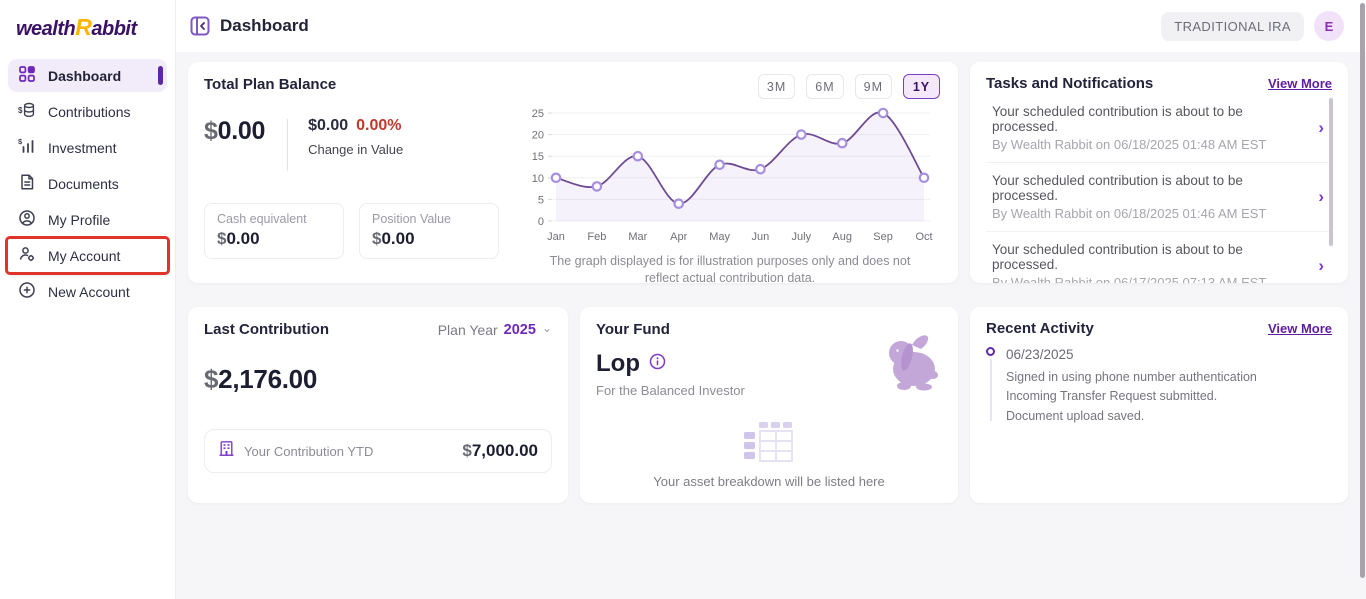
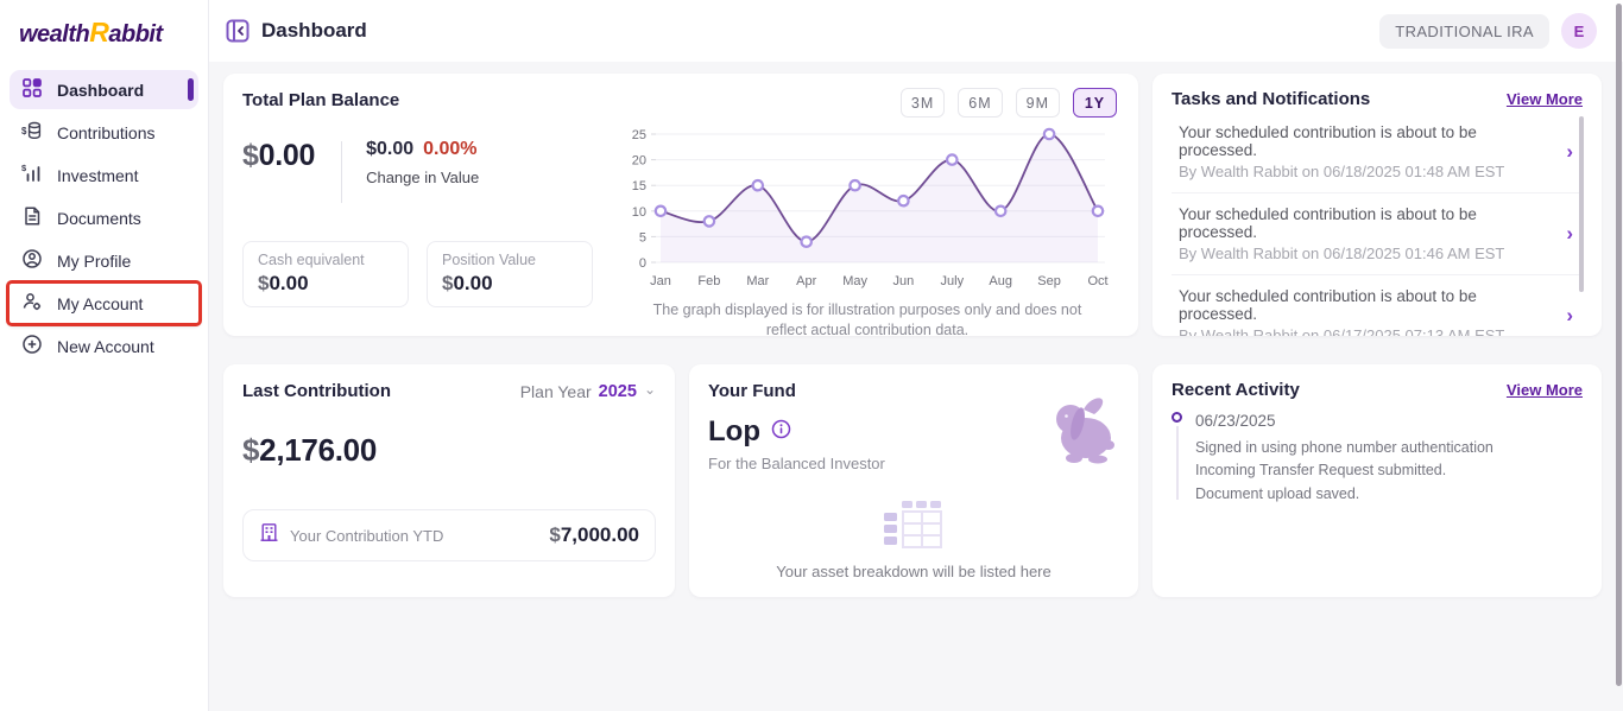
May: 13 -> 15
Aug: 18 -> 10
